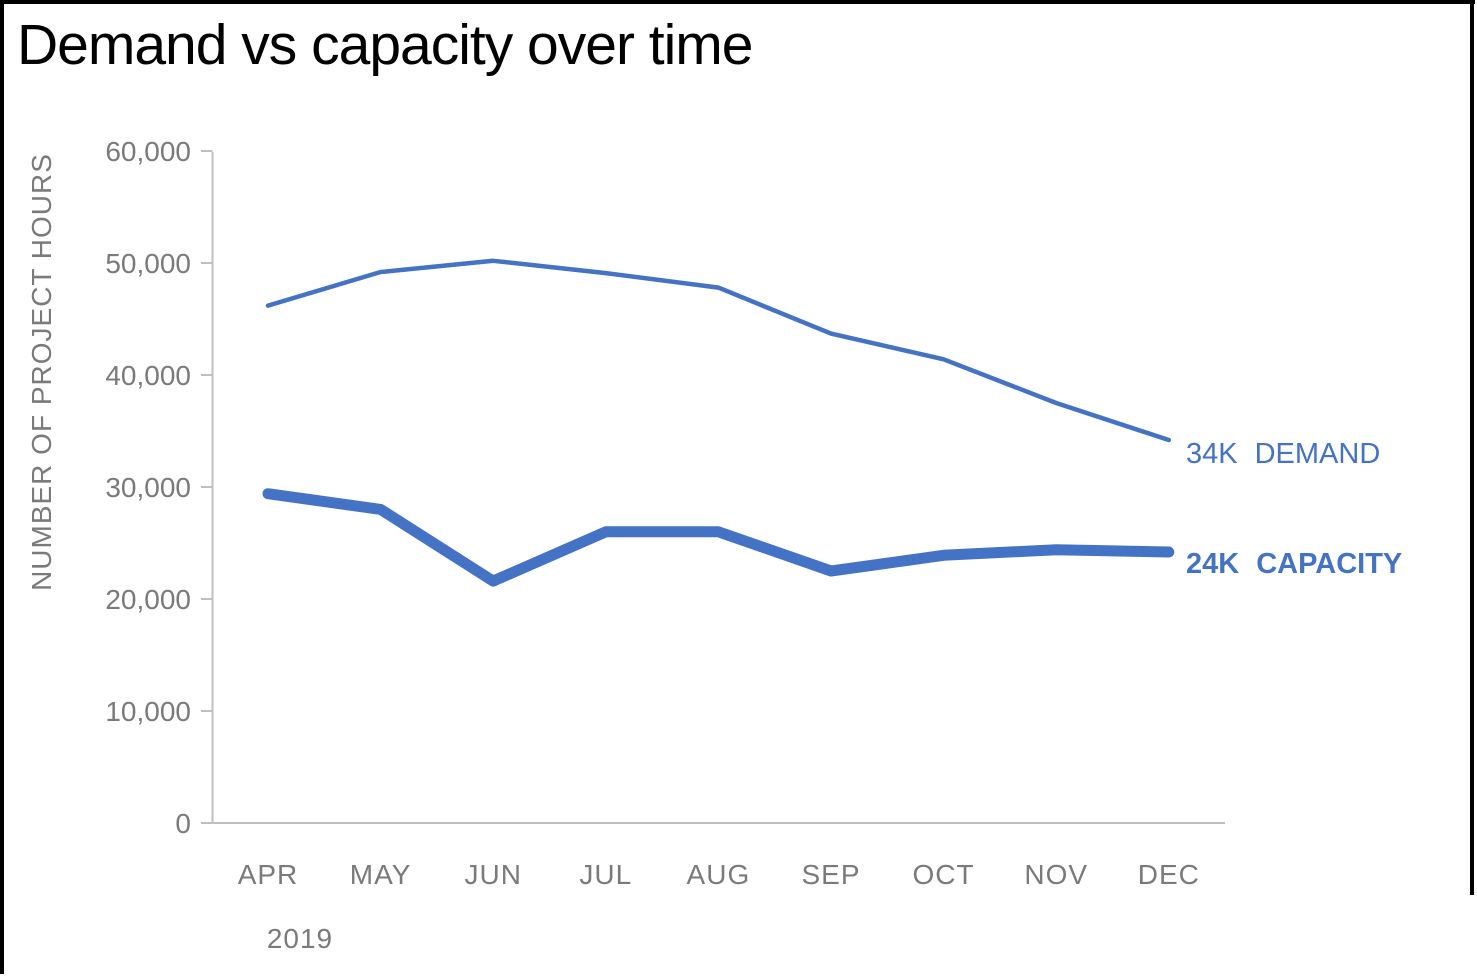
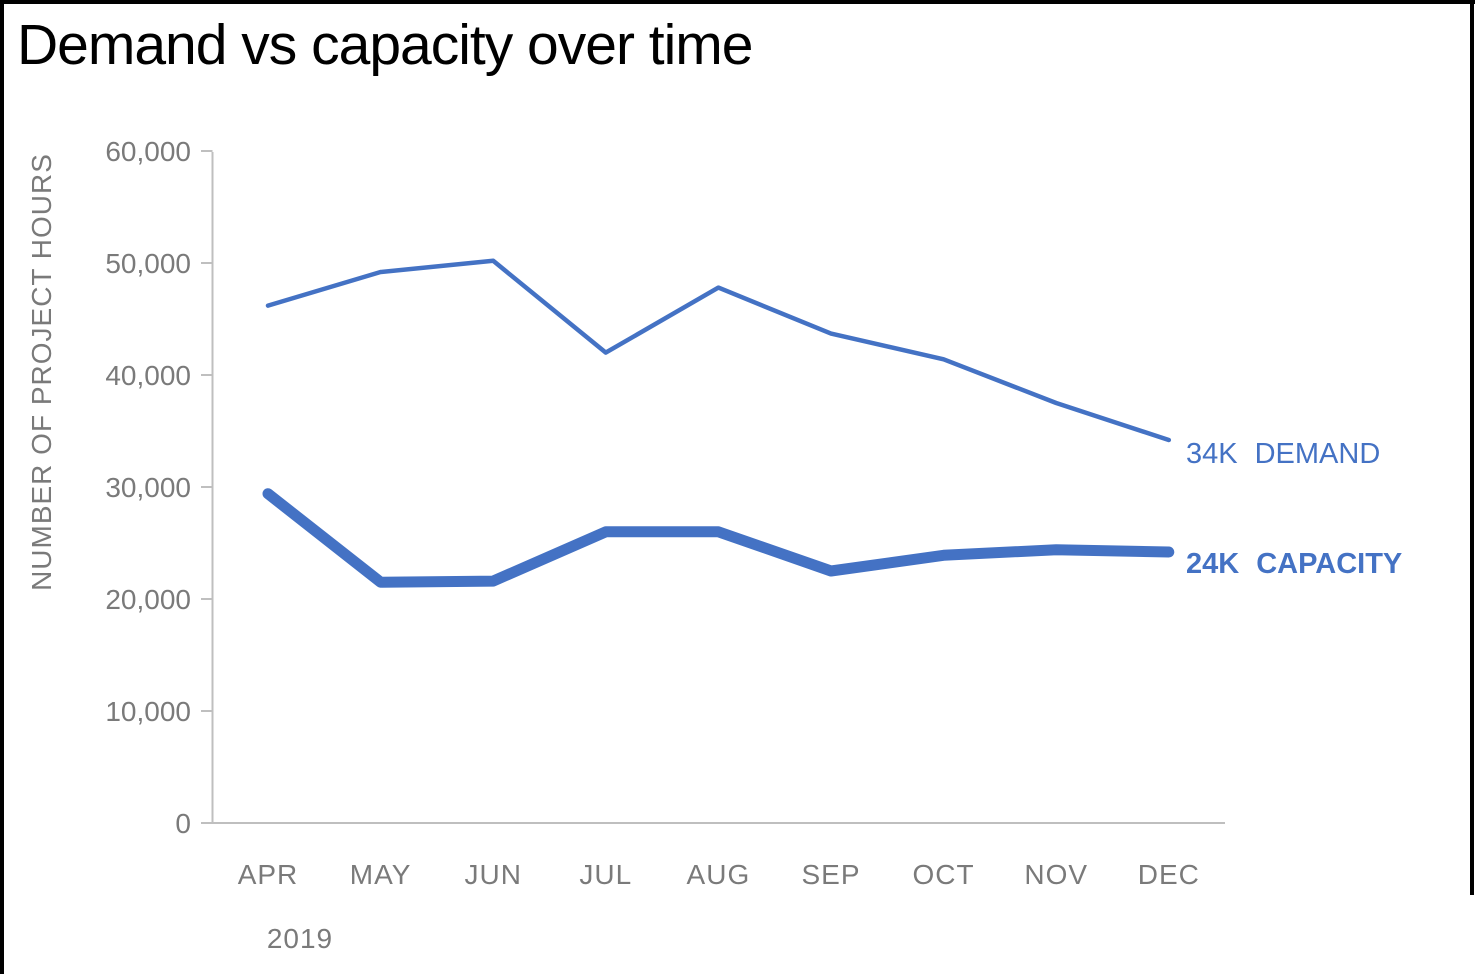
CAPACITY/MAY: 28000 -> 21500
DEMAND/JUL: 49100 -> 42000
